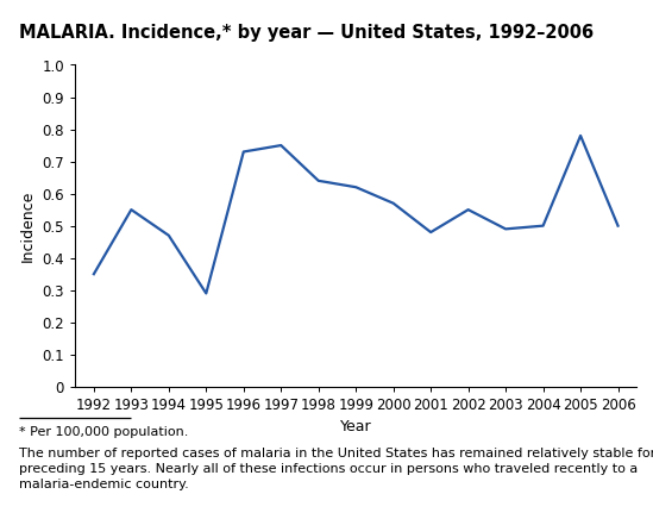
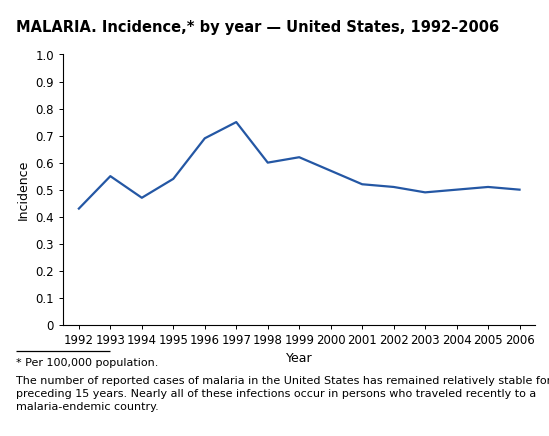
1992: 0.35 -> 0.43
1995: 0.29 -> 0.54
1996: 0.73 -> 0.69
1998: 0.64 -> 0.60
2001: 0.48 -> 0.52
2002: 0.55 -> 0.51
2005: 0.78 -> 0.51
